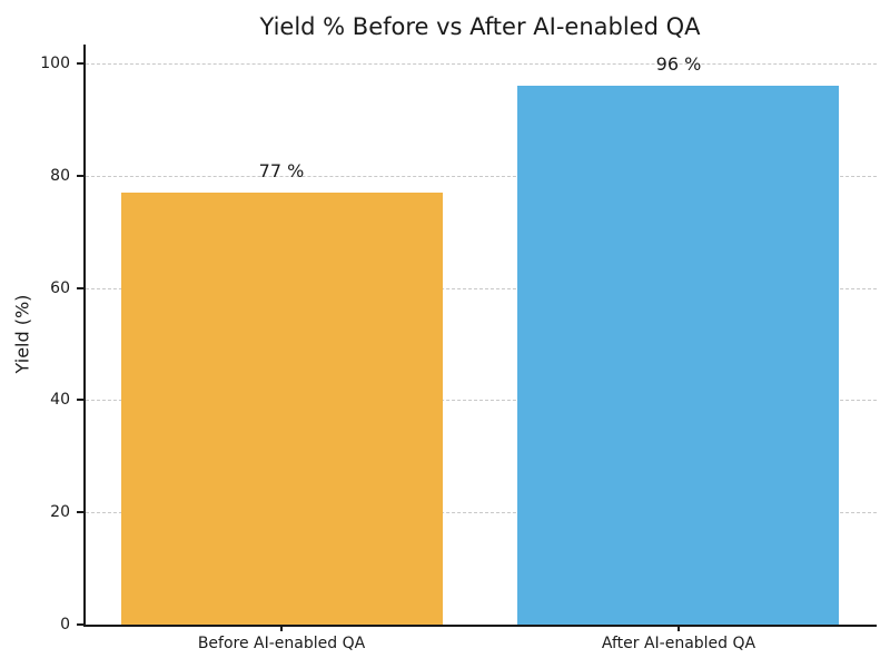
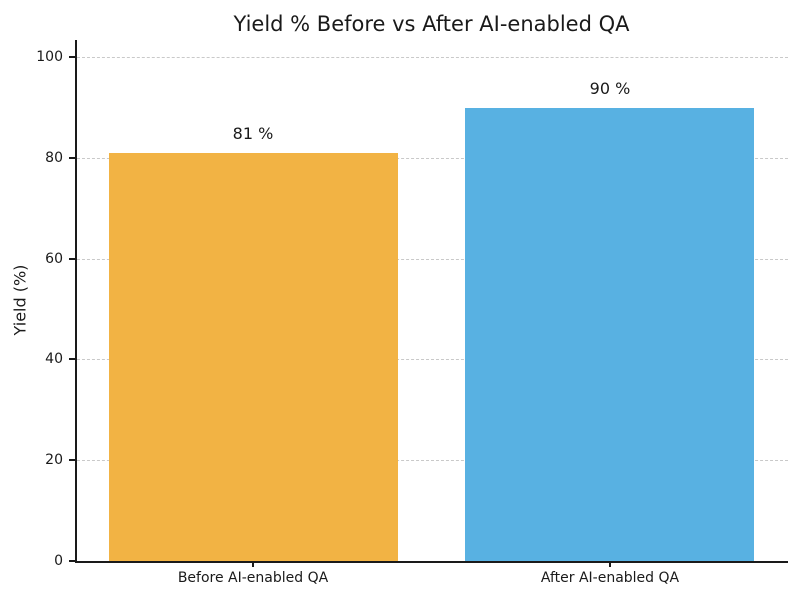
Before AI-enabled QA: 77 -> 81
After AI-enabled QA: 96 -> 90
